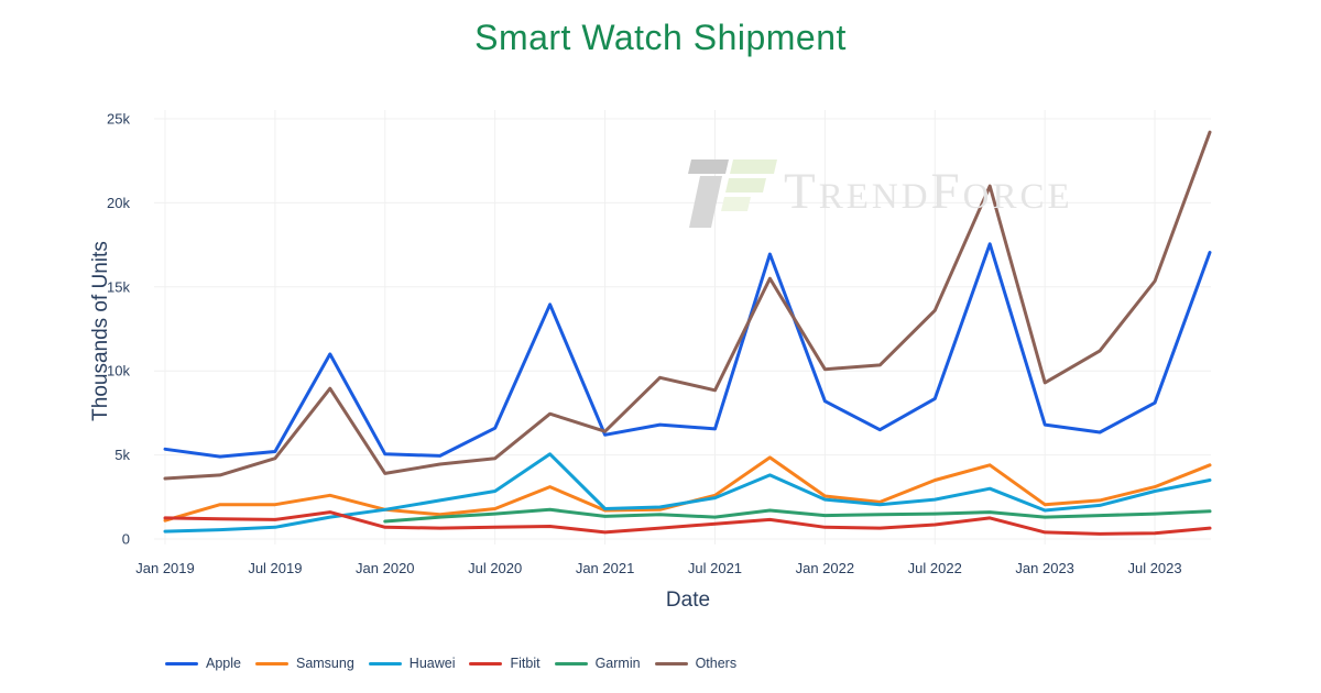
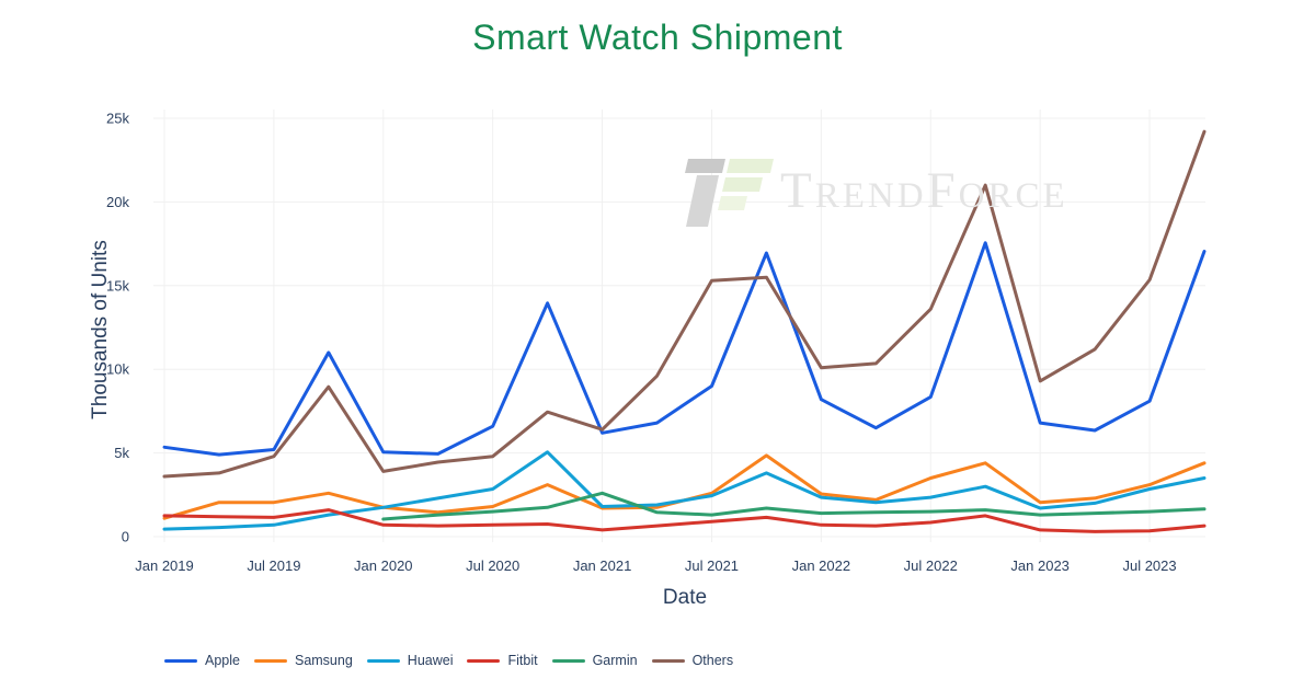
Garmin/Jan 2021: 1.4k -> 2.6k
Apple/Jul 2021: 6.6k -> 9.0k
Others/Jul 2021: 8.8k -> 15.3k
